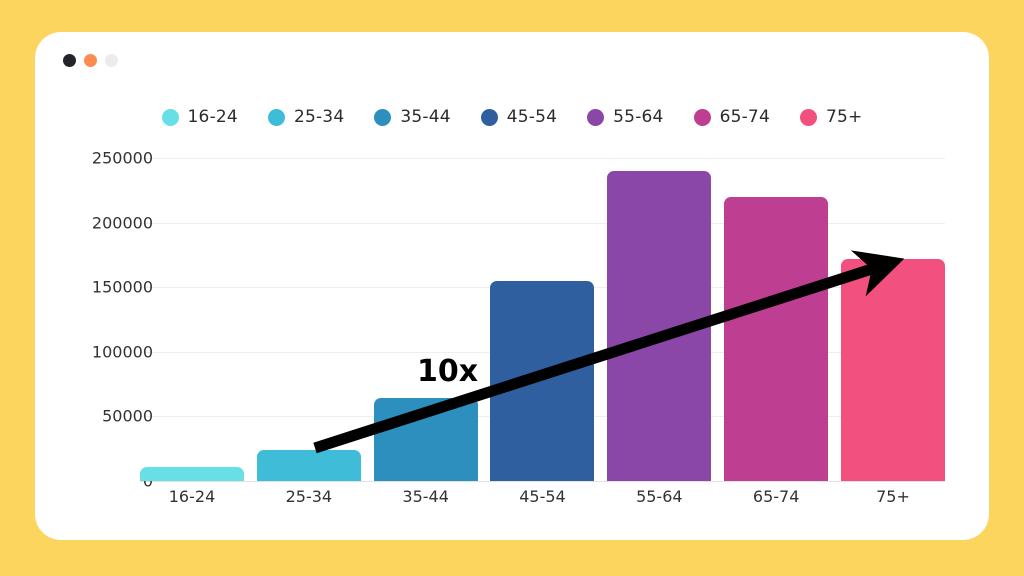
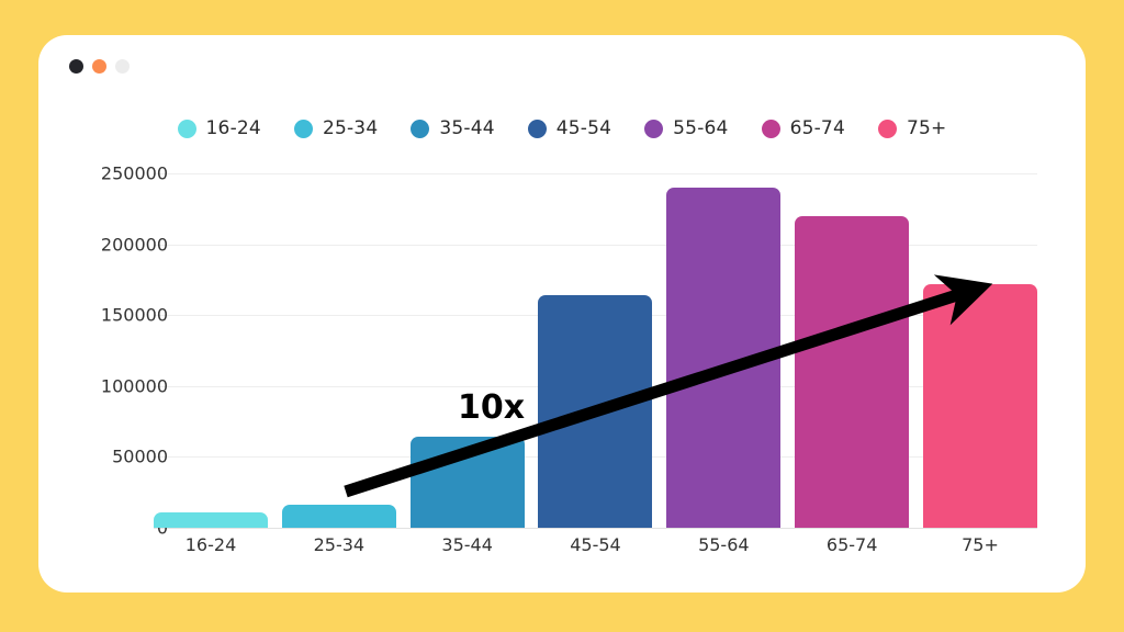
25-34: 24000 -> 16000
45-54: 155000 -> 164000
